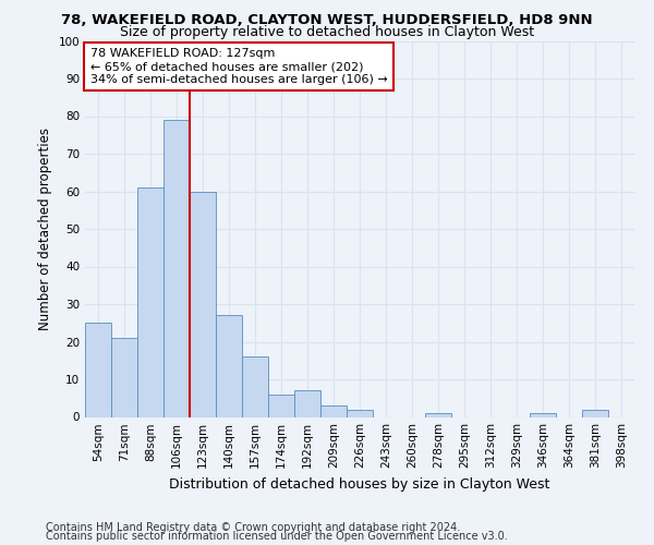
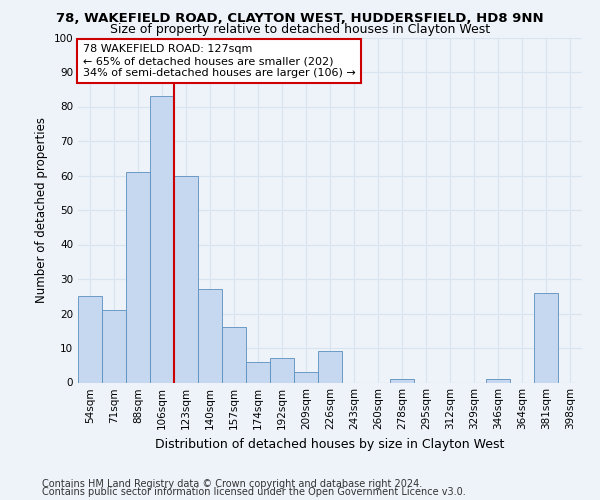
106sqm: 79 -> 83
226sqm: 2 -> 9
381sqm: 2 -> 26
